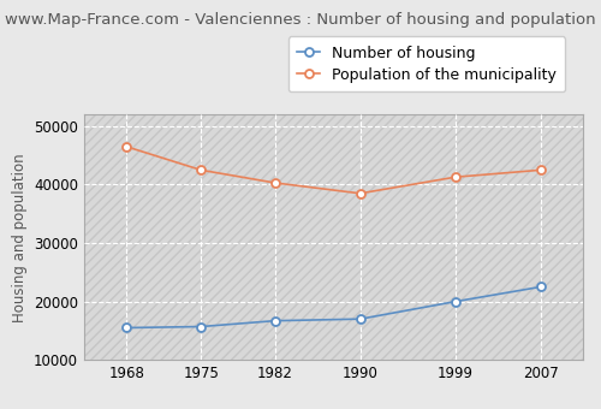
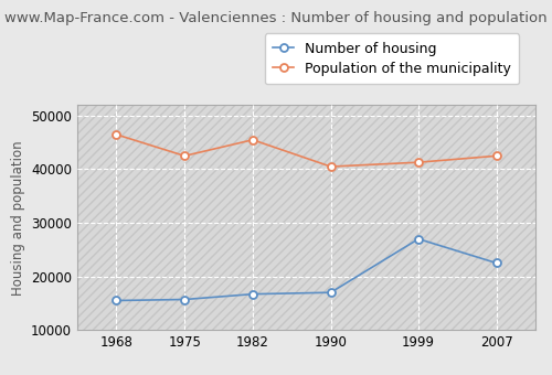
Population of the municipality/1982: 40300 -> 45500
Population of the municipality/1990: 38500 -> 40500
Number of housing/1999: 20000 -> 27000
